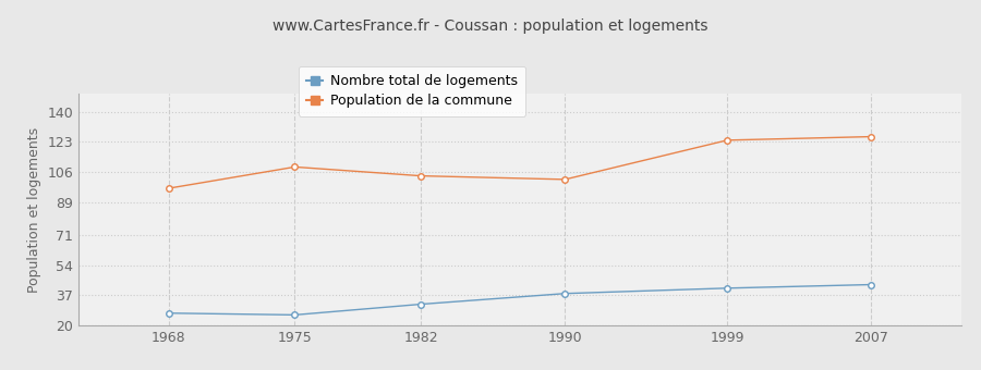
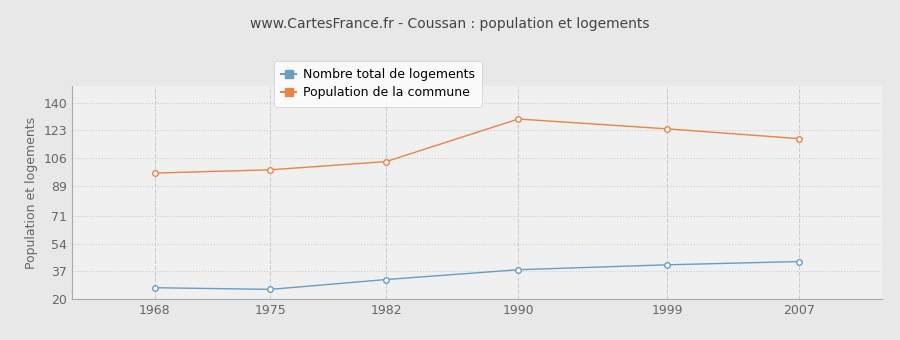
Population de la commune/1975: 109 -> 99
Population de la commune/1990: 102 -> 130
Population de la commune/2007: 126 -> 118
